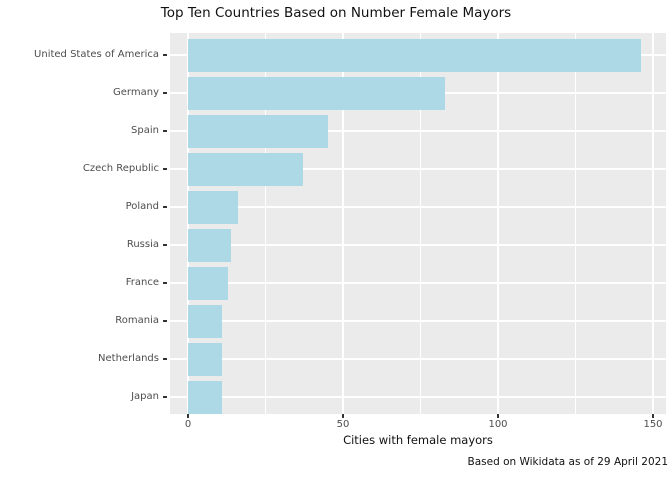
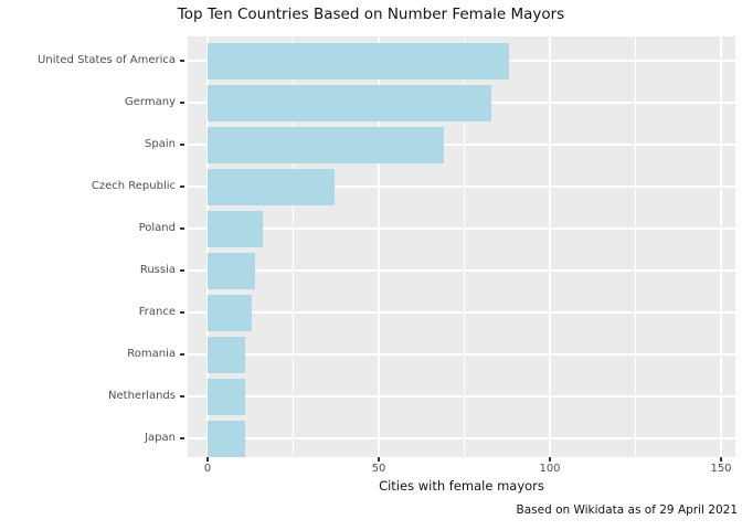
United States of America: 146 -> 88
Spain: 45 -> 69
